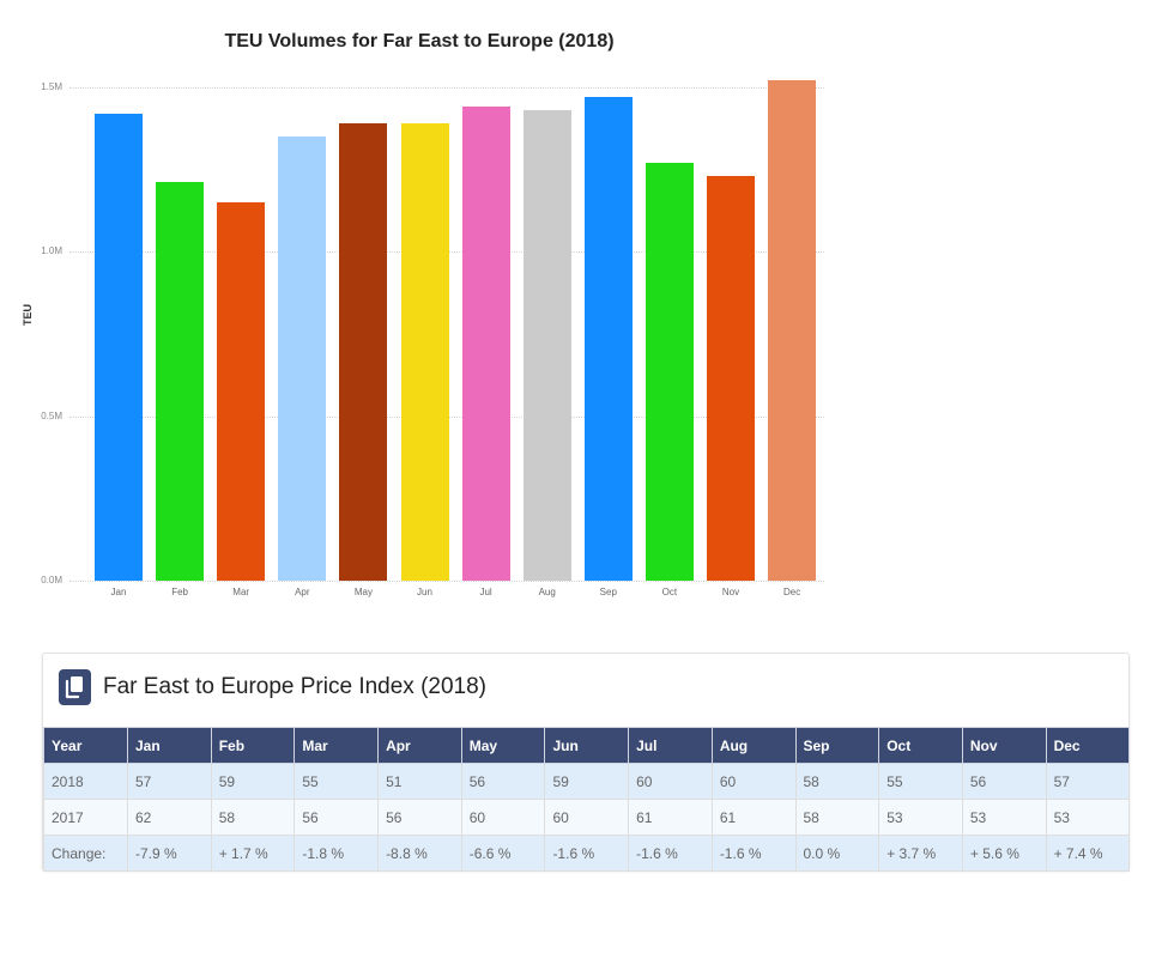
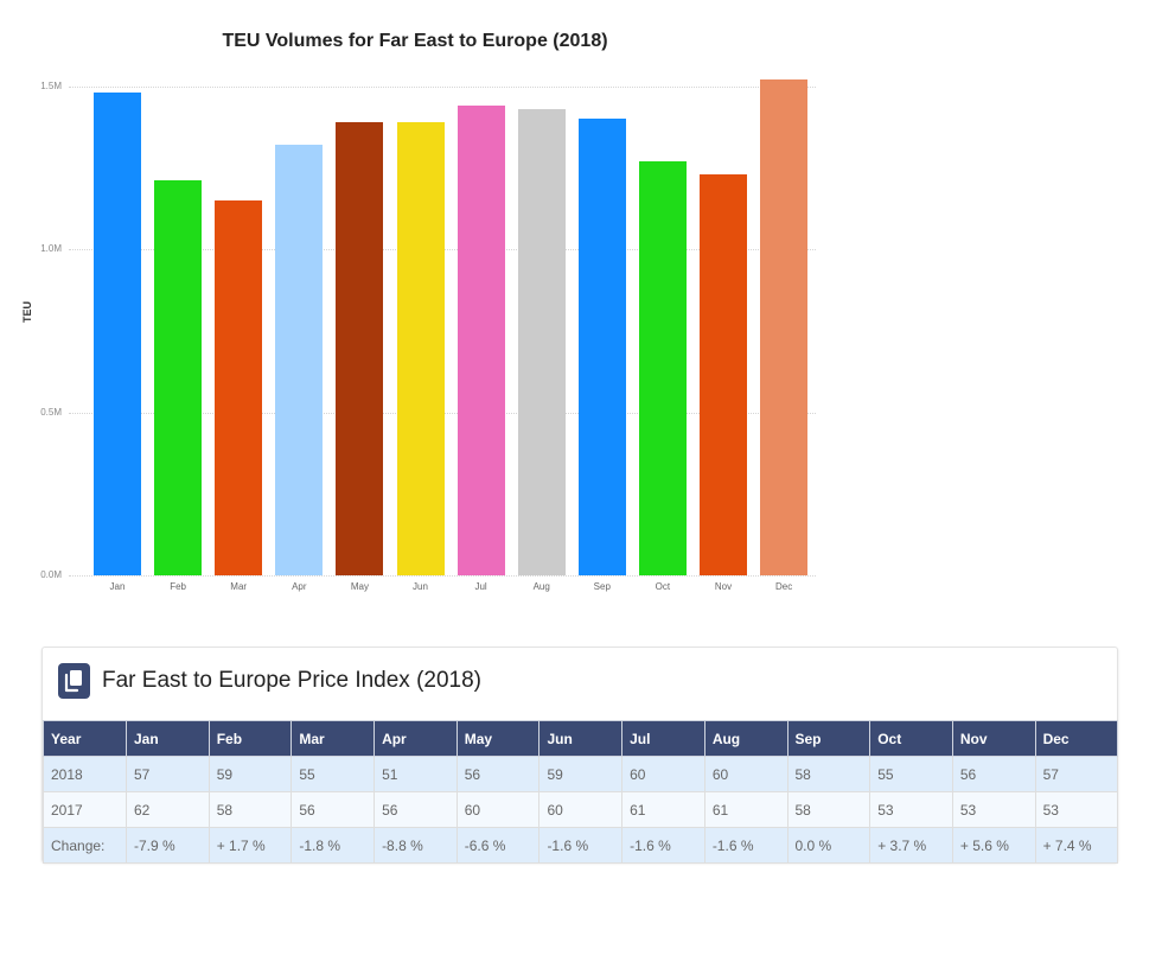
Jan: 1.42M -> 1.48M
Apr: 1.35M -> 1.32M
Sep: 1.47M -> 1.40M
